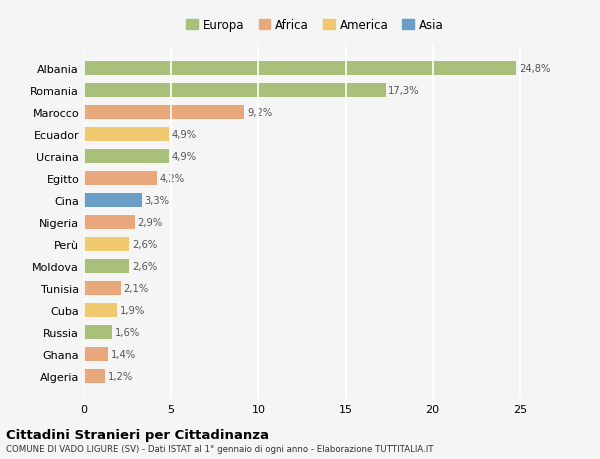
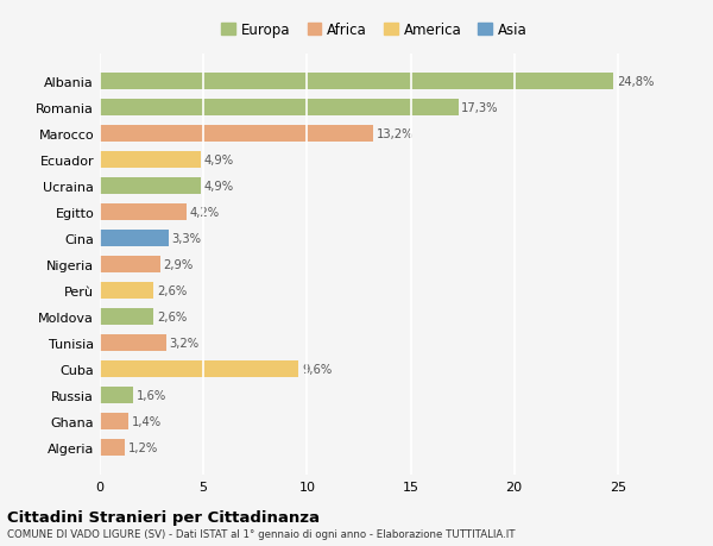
Marocco: 9,2% -> 13,2%
Tunisia: 2,1% -> 3,2%
Cuba: 1,9% -> 9,6%
